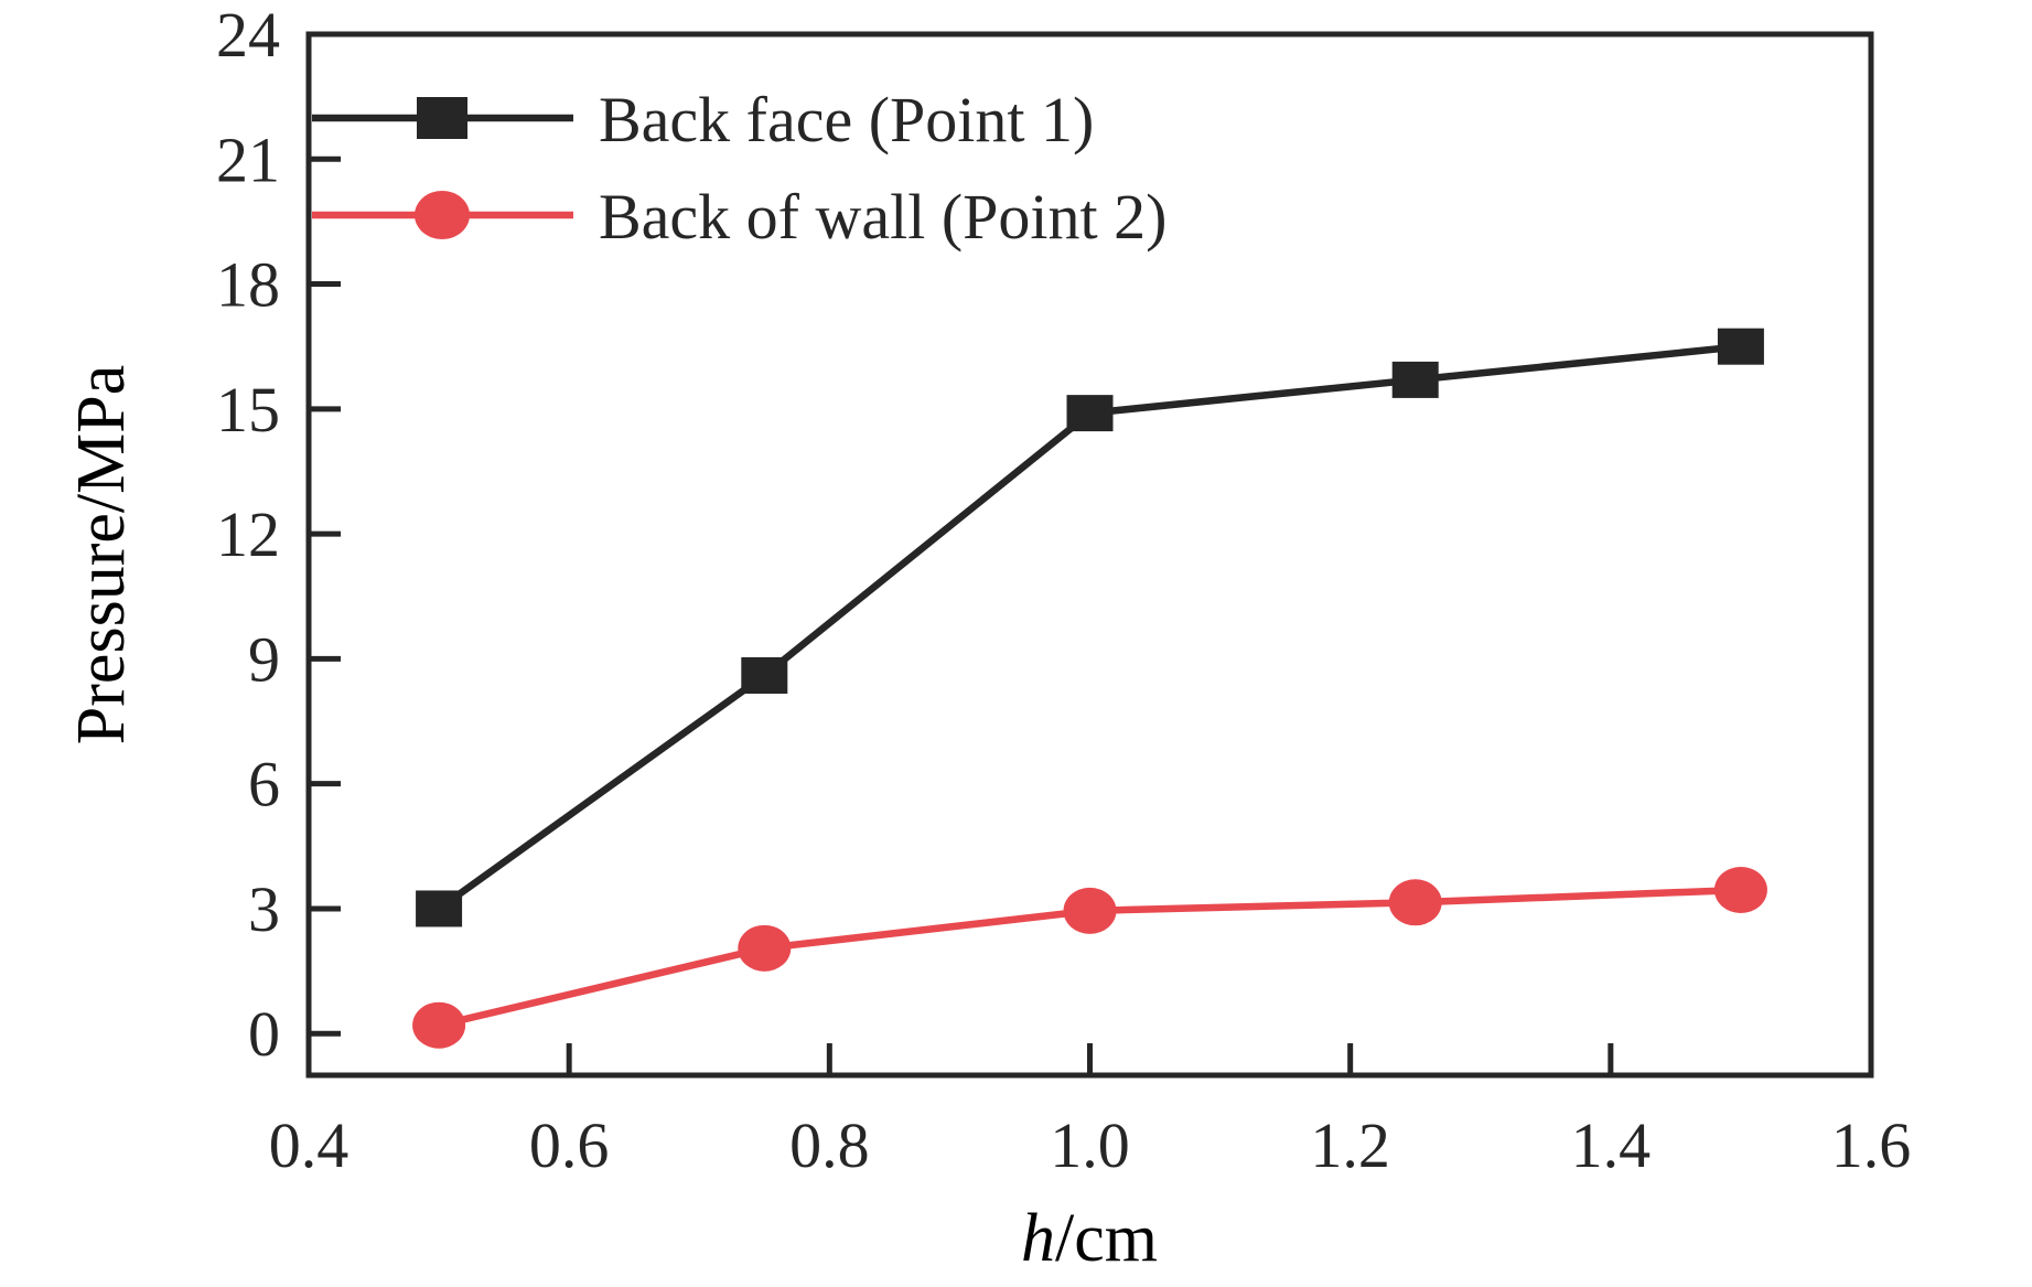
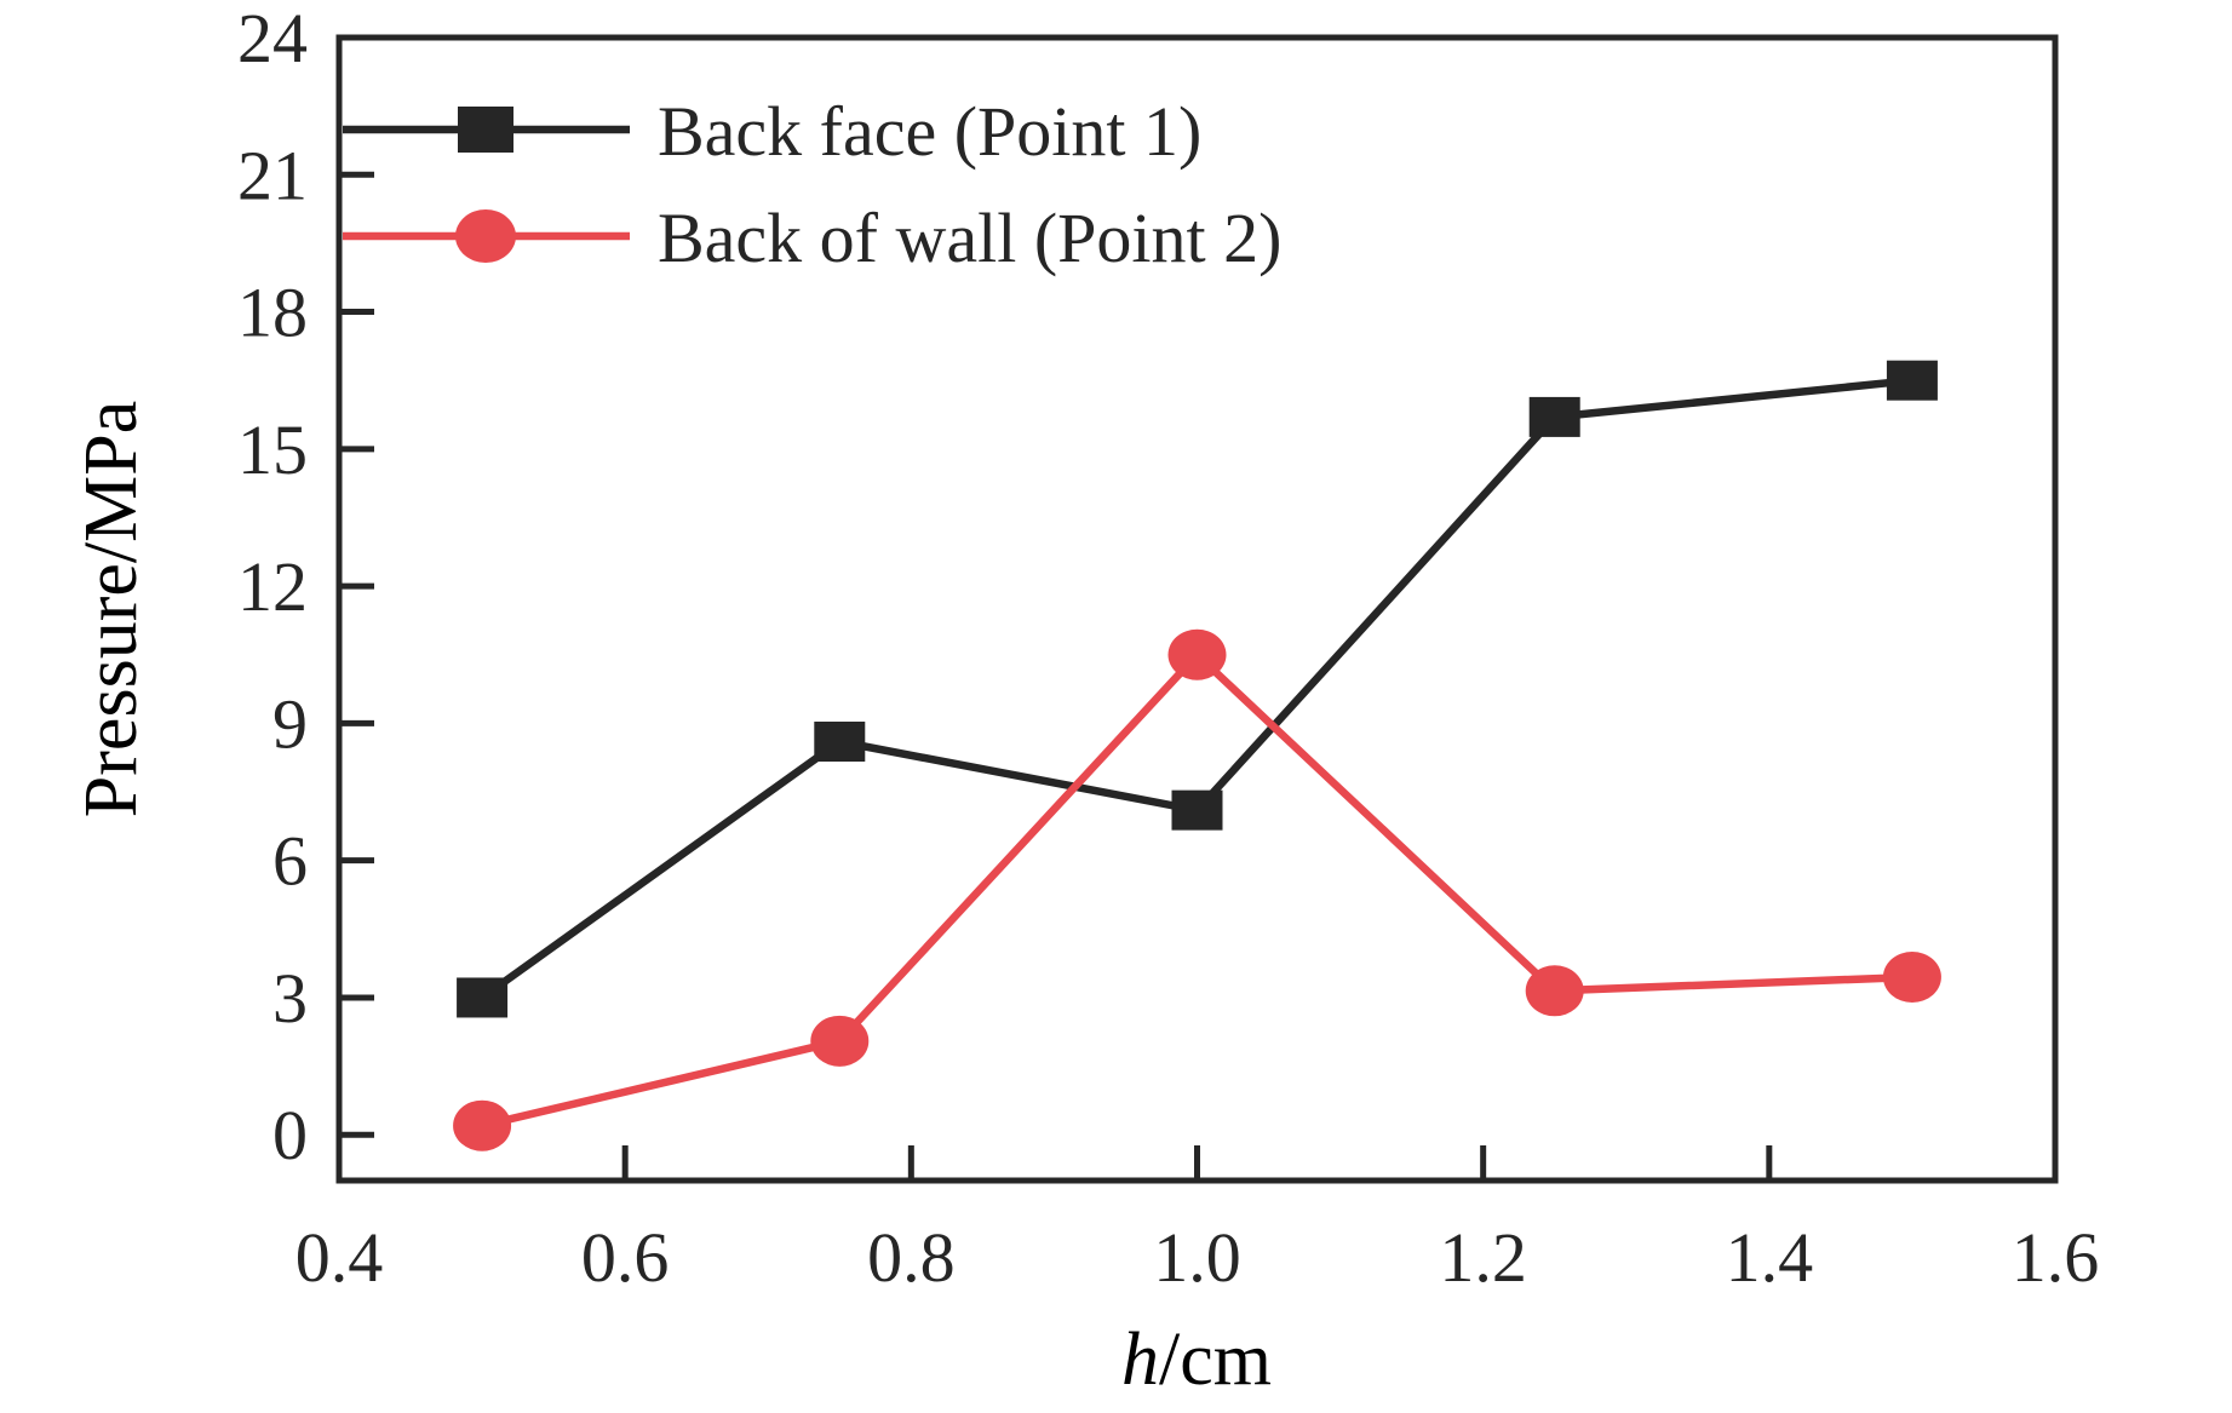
Back face (Point 1)/1.0: 14.9 -> 7.1
Back of wall (Point 2)/1.0: 3.0 -> 10.5
